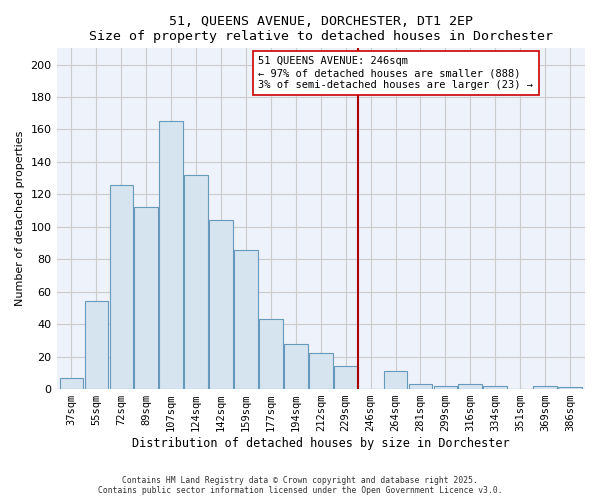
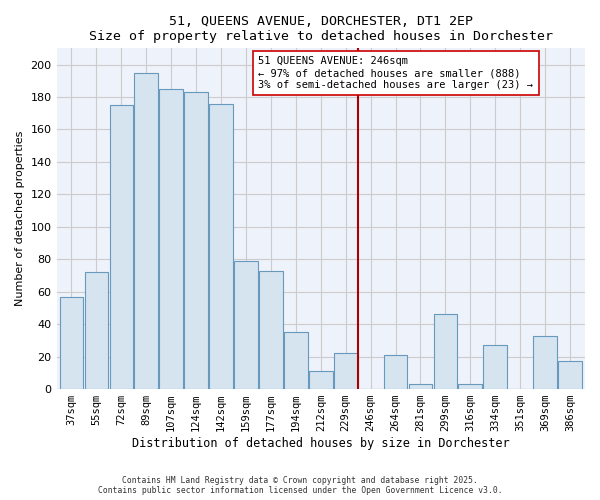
37sqm: 7 -> 57
55sqm: 54 -> 72
72sqm: 126 -> 175
89sqm: 112 -> 195
107sqm: 165 -> 185
124sqm: 132 -> 183
142sqm: 104 -> 176
159sqm: 86 -> 79
177sqm: 43 -> 73
194sqm: 28 -> 35
212sqm: 22 -> 11
229sqm: 14 -> 22
264sqm: 11 -> 21
299sqm: 2 -> 46
334sqm: 2 -> 27
369sqm: 2 -> 33
386sqm: 1 -> 17
